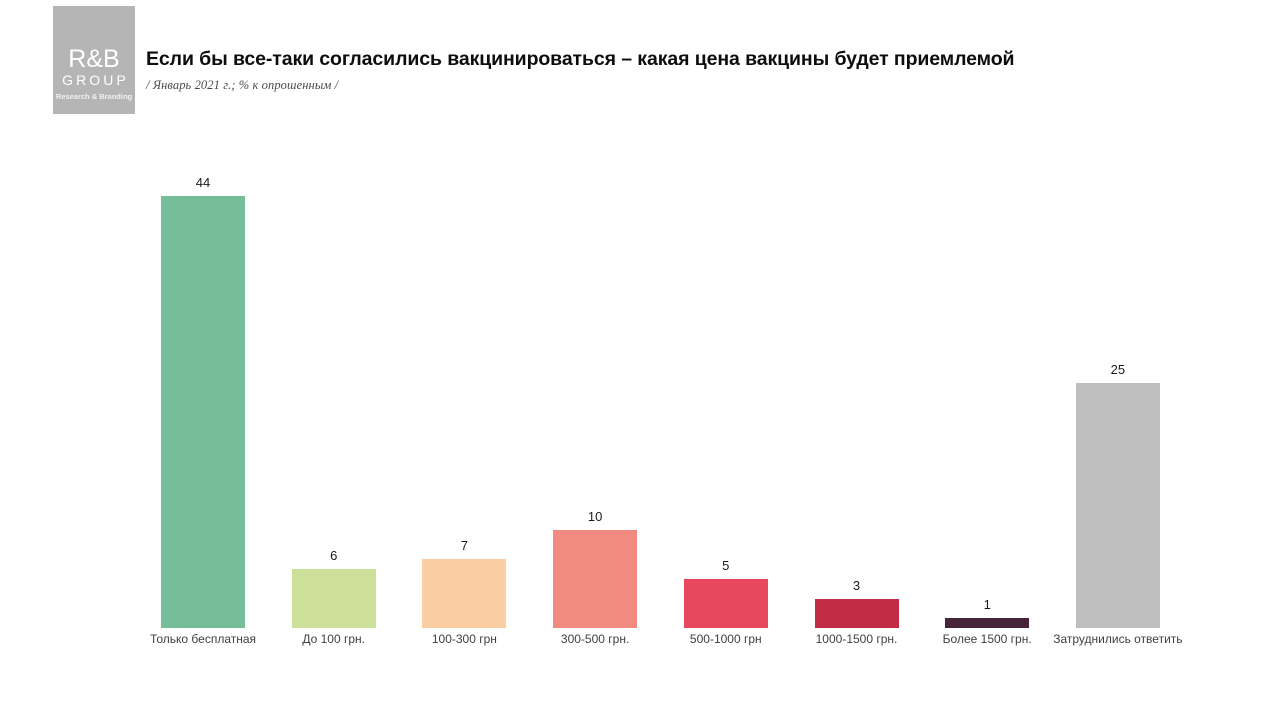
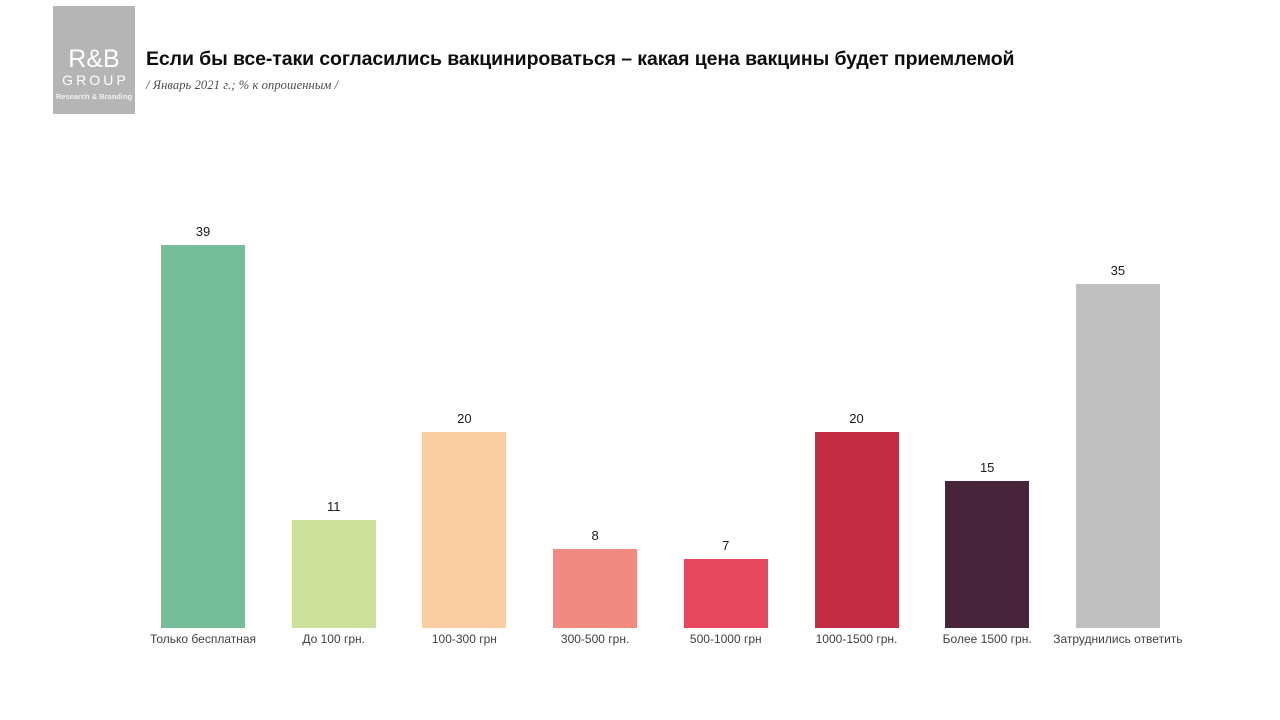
Только бесплатная: 44 -> 39
До 100 грн.: 6 -> 11
100-300 грн: 7 -> 20
300-500 грн.: 10 -> 8
500-1000 грн: 5 -> 7
1000-1500 грн.: 3 -> 20
Более 1500 грн.: 1 -> 15
Затруднились ответить: 25 -> 35
